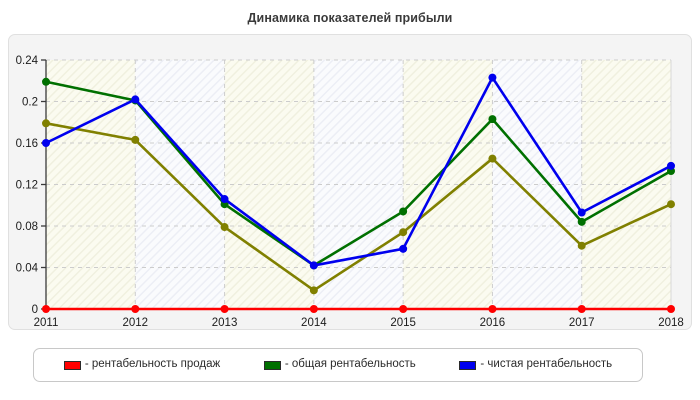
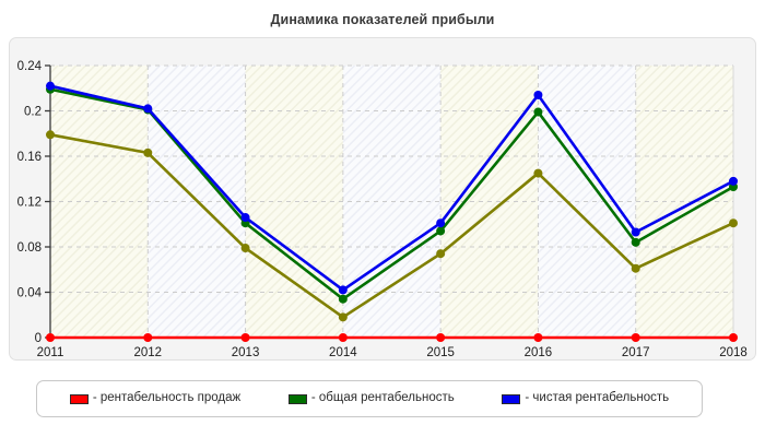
- чистая рентабельность/2011: 0.160 -> 0.222
- общая рентабельность/2014: 0.042 -> 0.034
- чистая рентабельность/2015: 0.058 -> 0.101
- общая рентабельность/2016: 0.183 -> 0.199
- чистая рентабельность/2016: 0.223 -> 0.214
